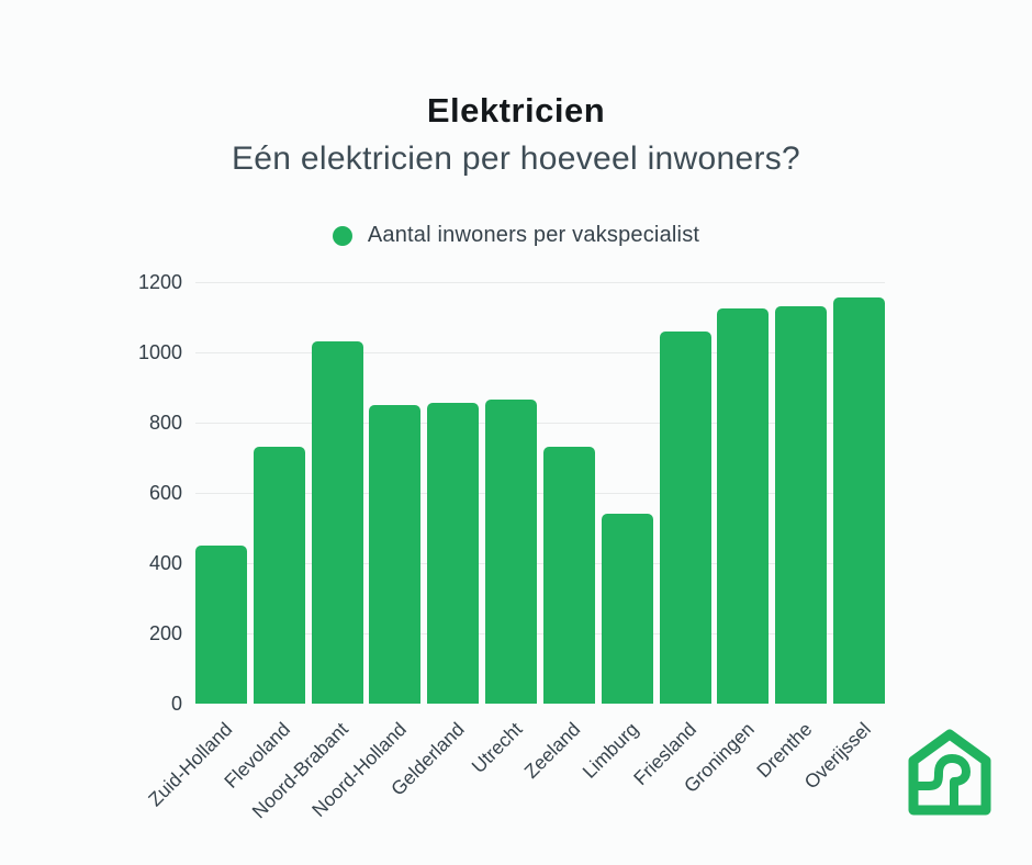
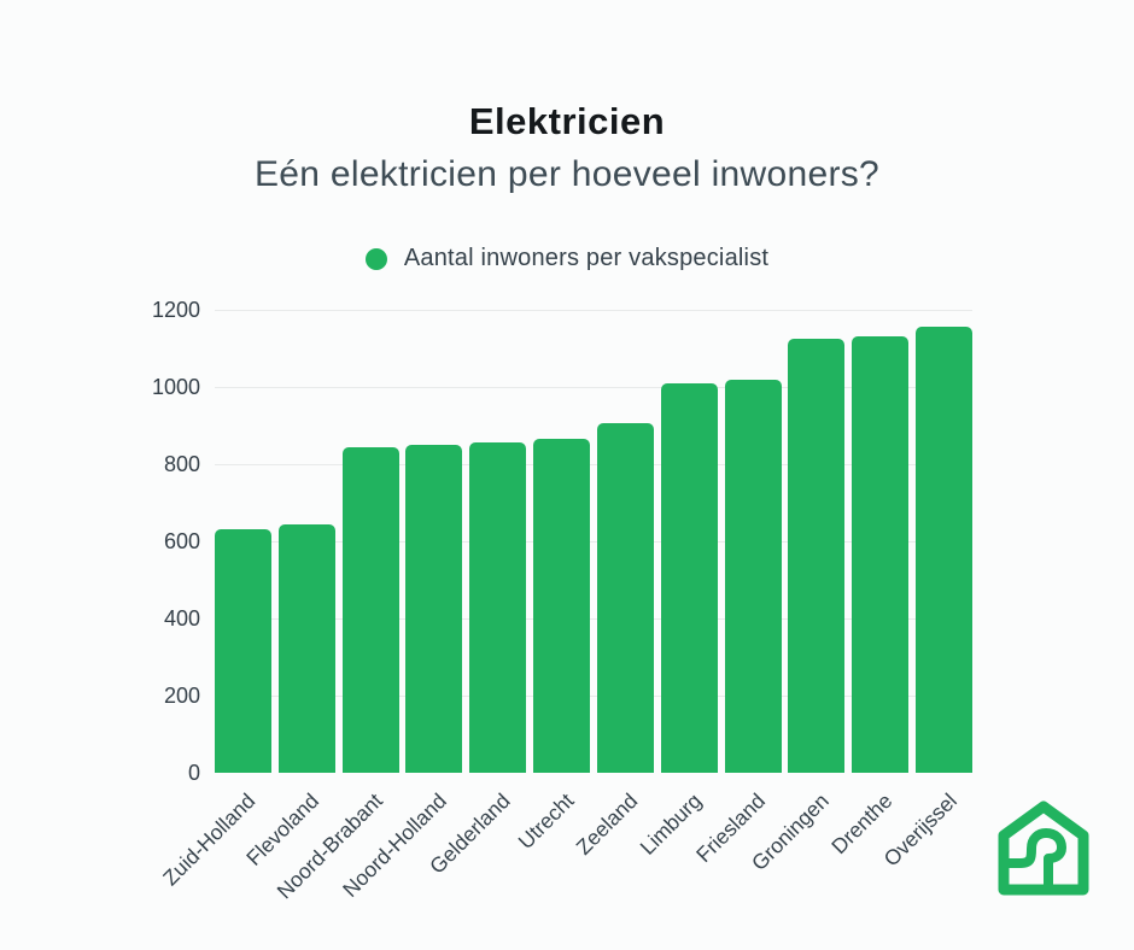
Zuid-Holland: 450 -> 630
Flevoland: 730 -> 640
Noord-Brabant: 1030 -> 840
Zeeland: 730 -> 900
Limburg: 540 -> 1010
Friesland: 1060 -> 1020
